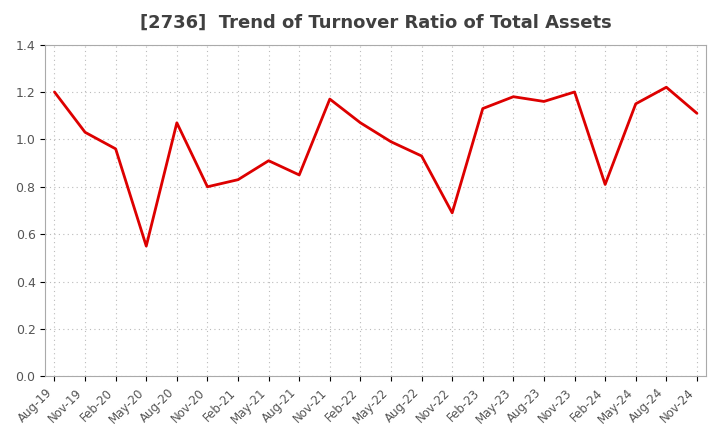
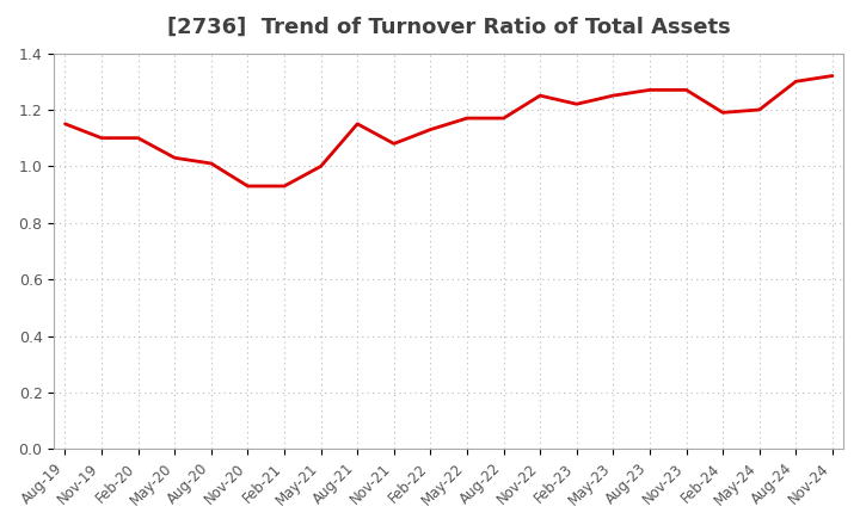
Aug-19: 1.20 -> 1.15
Nov-19: 1.03 -> 1.10
Feb-20: 0.96 -> 1.10
May-20: 0.55 -> 1.03
Aug-20: 1.07 -> 1.01
Nov-20: 0.80 -> 0.93
Feb-21: 0.83 -> 0.93
May-21: 0.91 -> 1.00
Aug-21: 0.85 -> 1.15
Nov-21: 1.17 -> 1.08
Feb-22: 1.07 -> 1.13
May-22: 0.99 -> 1.17
Aug-22: 0.93 -> 1.17
Nov-22: 0.69 -> 1.25
Feb-23: 1.13 -> 1.22
May-23: 1.18 -> 1.25
Aug-23: 1.16 -> 1.27
Nov-23: 1.20 -> 1.27
Feb-24: 0.81 -> 1.19
May-24: 1.15 -> 1.20
Aug-24: 1.22 -> 1.30
Nov-24: 1.11 -> 1.32
